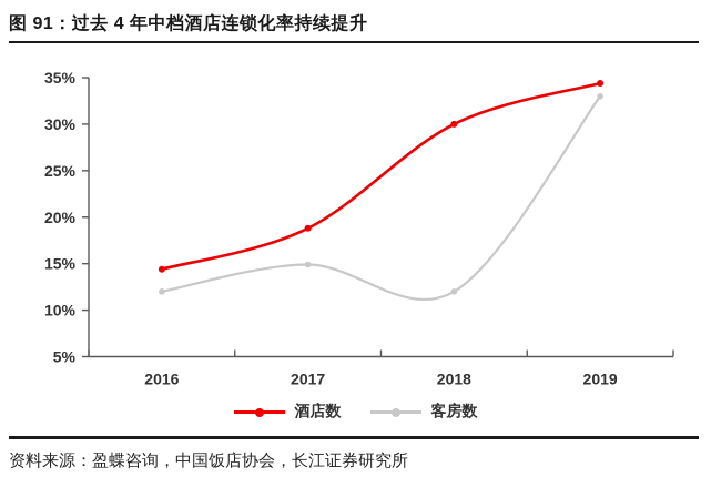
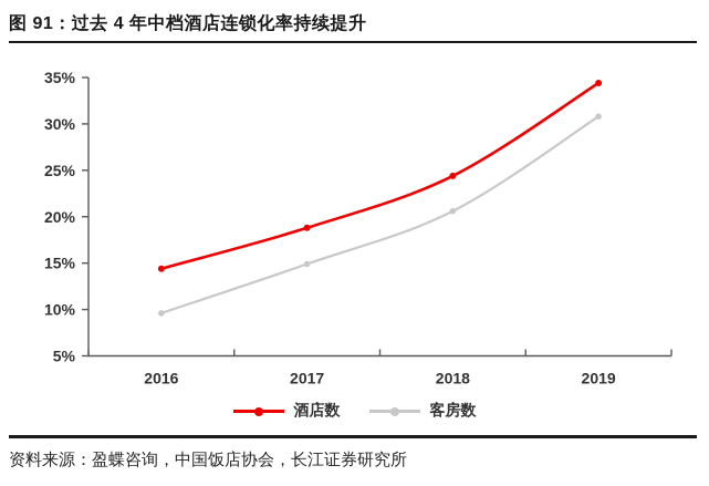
客房数/2016: 12% -> 10%
酒店数/2018: 30% -> 24%
客房数/2018: 12% -> 21%
客房数/2019: 33% -> 31%
